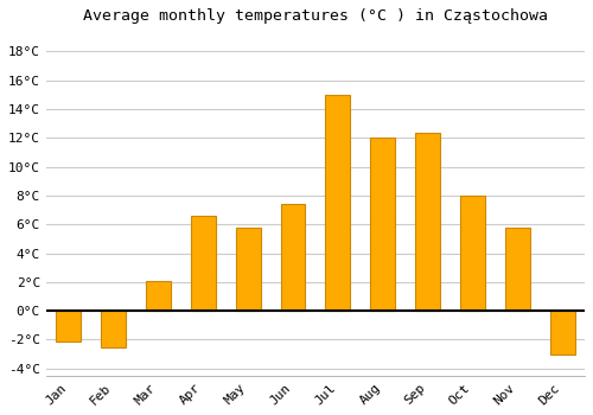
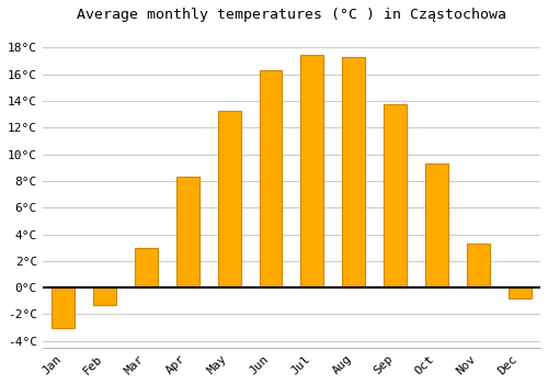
Jan: -2.1°C -> -3.0°C
Feb: -2.5°C -> -1.3°C
Mar: 2.1°C -> 3.0°C
Apr: 6.6°C -> 8.3°C
May: 5.8°C -> 13.3°C
Jun: 7.4°C -> 16.3°C
Jul: 15.0°C -> 17.5°C
Aug: 12.0°C -> 17.3°C
Sep: 12.4°C -> 13.8°C
Oct: 8.0°C -> 9.3°C
Nov: 5.8°C -> 3.3°C
Dec: -3.0°C -> -0.8°C
